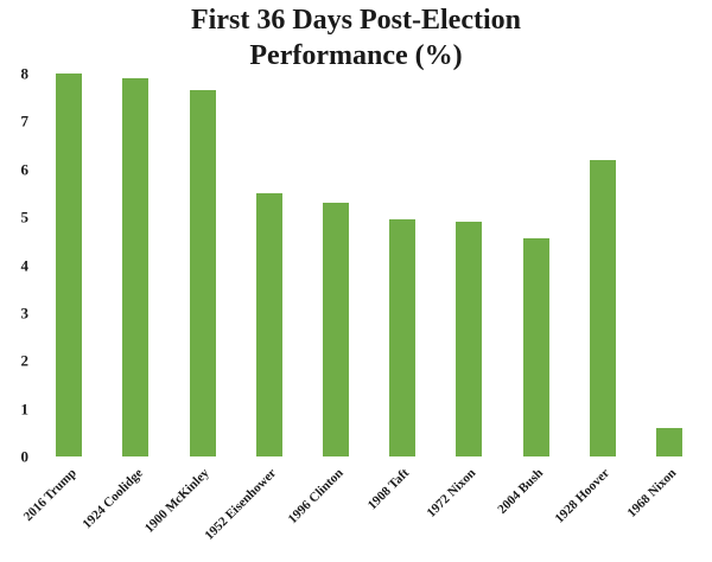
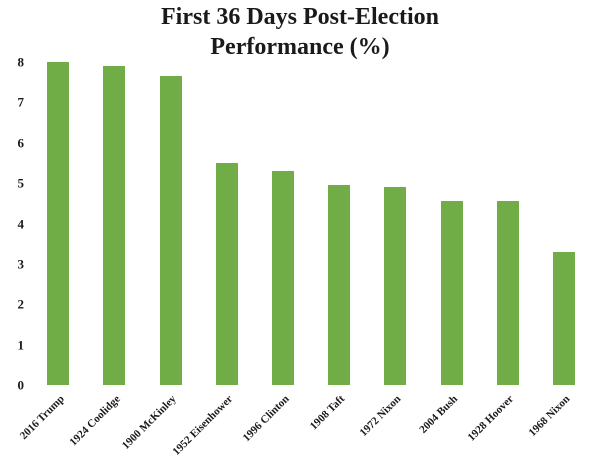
1928 Hoover: 6.2 -> 4.5
1968 Nixon: 0.6 -> 3.3
